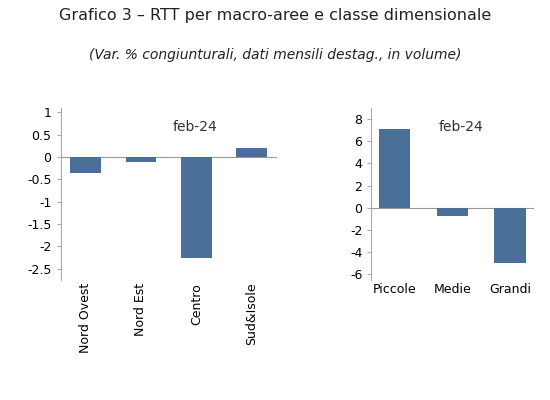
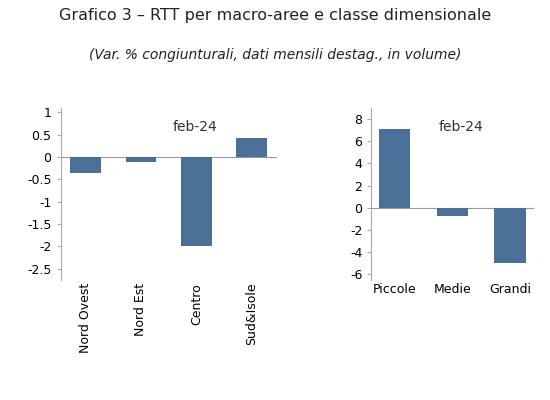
Centro: -2.25 -> -2.00
Sud&Isole: 0.20 -> 0.42
